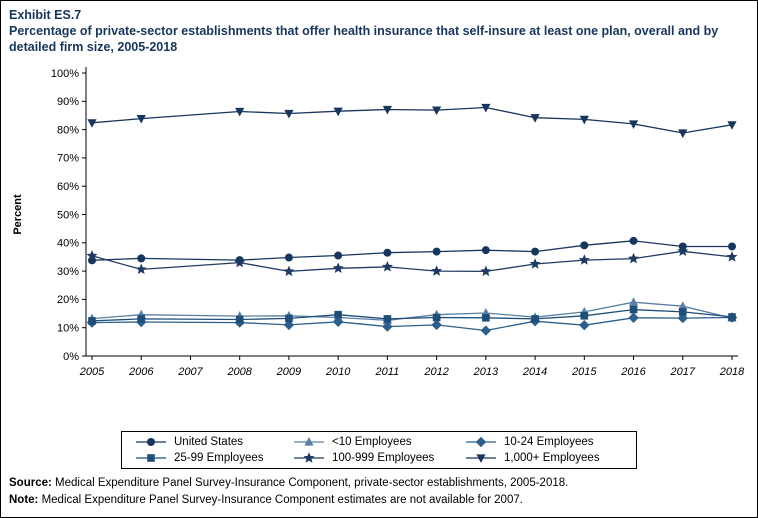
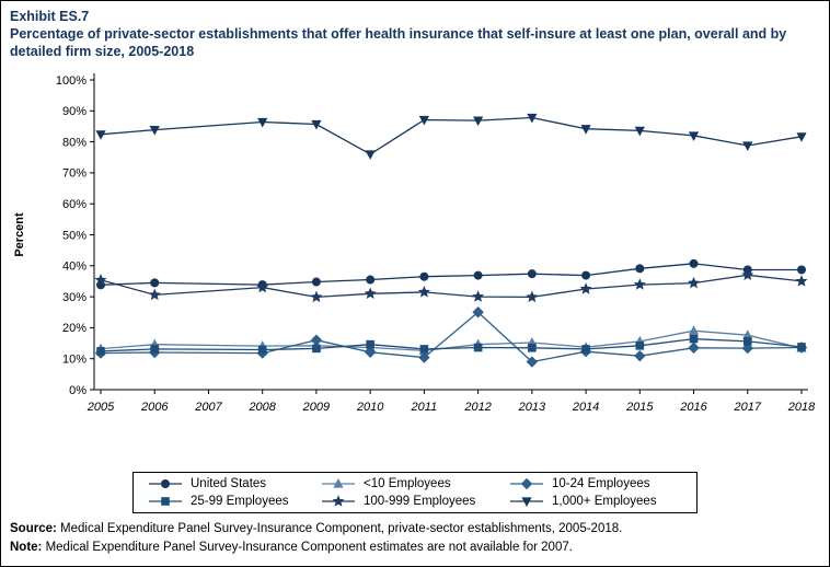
10-24 Employees/2009: 11% -> 16%
1,000+ Employees/2010: 86% -> 76%
10-24 Employees/2012: 11% -> 25%
